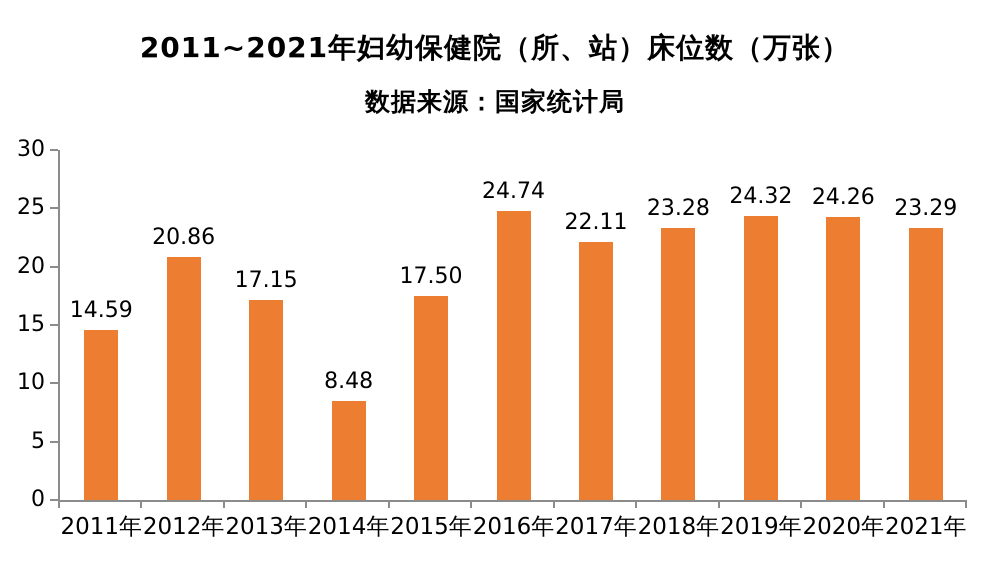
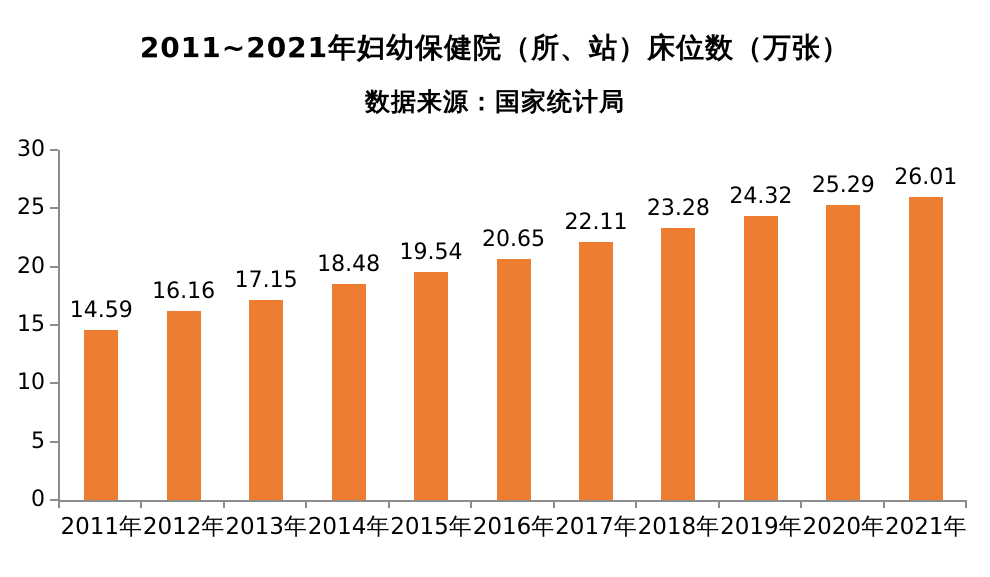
2012年: 20.86 -> 16.16
2014年: 8.48 -> 18.48
2015年: 17.50 -> 19.54
2016年: 24.74 -> 20.65
2020年: 24.26 -> 25.29
2021年: 23.29 -> 26.01
